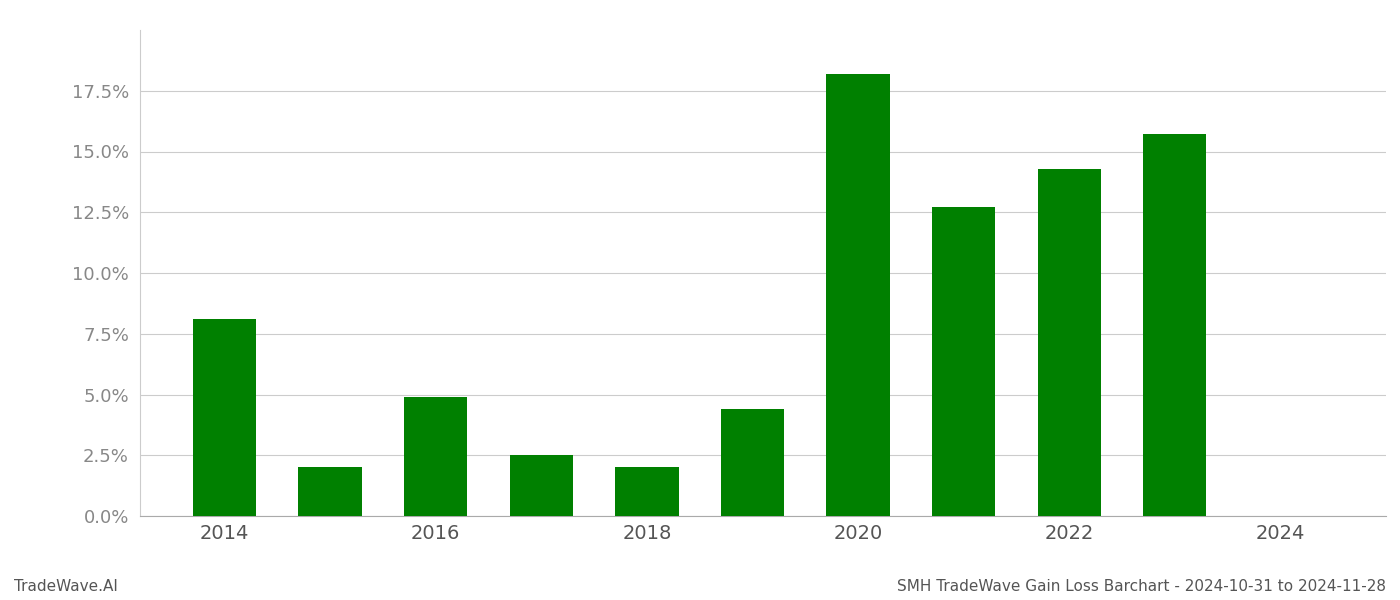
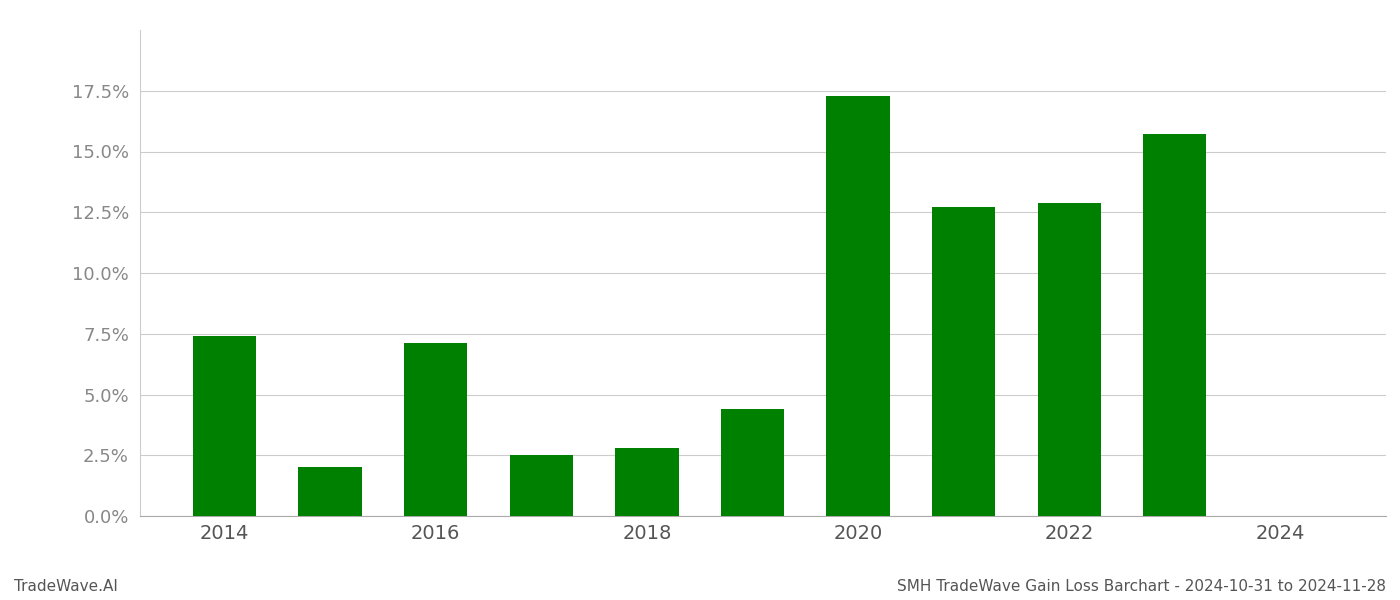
2014: 8.1% -> 7.4%
2016: 4.9% -> 7.1%
2018: 2.0% -> 2.8%
2020: 18.2% -> 17.3%
2022: 14.3% -> 12.9%
